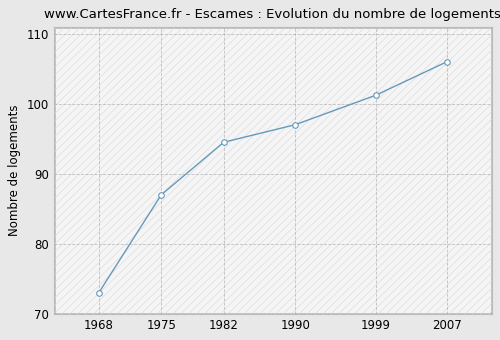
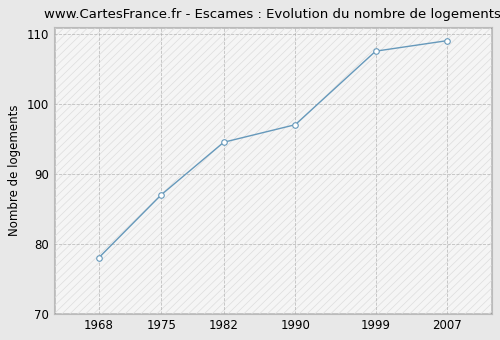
1968: 73.0 -> 78.0
1999: 101.2 -> 107.5
2007: 106.0 -> 109.0
